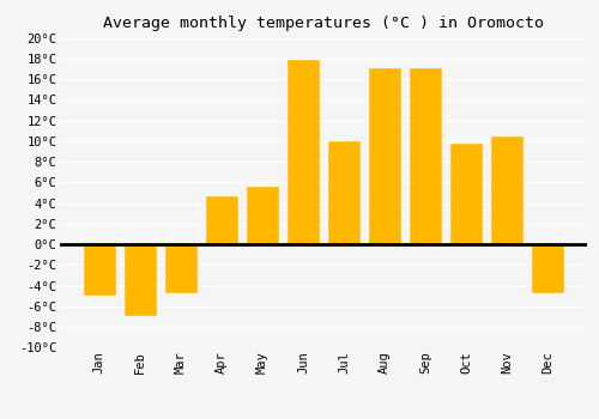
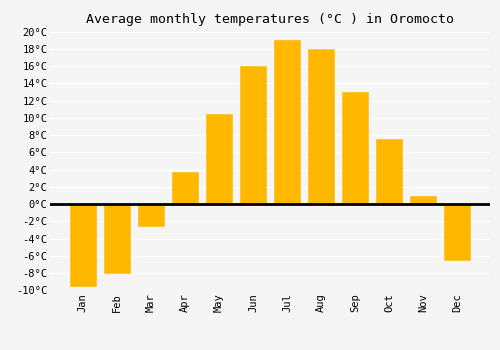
Jan: -4.8°C -> -9.5°C
Feb: -6.8°C -> -8.0°C
Mar: -4.6°C -> -2.5°C
Apr: 4.6°C -> 3.7°C
May: 5.6°C -> 10.5°C
Jun: 17.8°C -> 16.0°C
Jul: 10.0°C -> 19.0°C
Aug: 17.0°C -> 18.0°C
Sep: 17.0°C -> 13.0°C
Oct: 9.8°C -> 7.5°C
Nov: 10.4°C -> 1.0°C
Dec: -4.6°C -> -6.5°C
